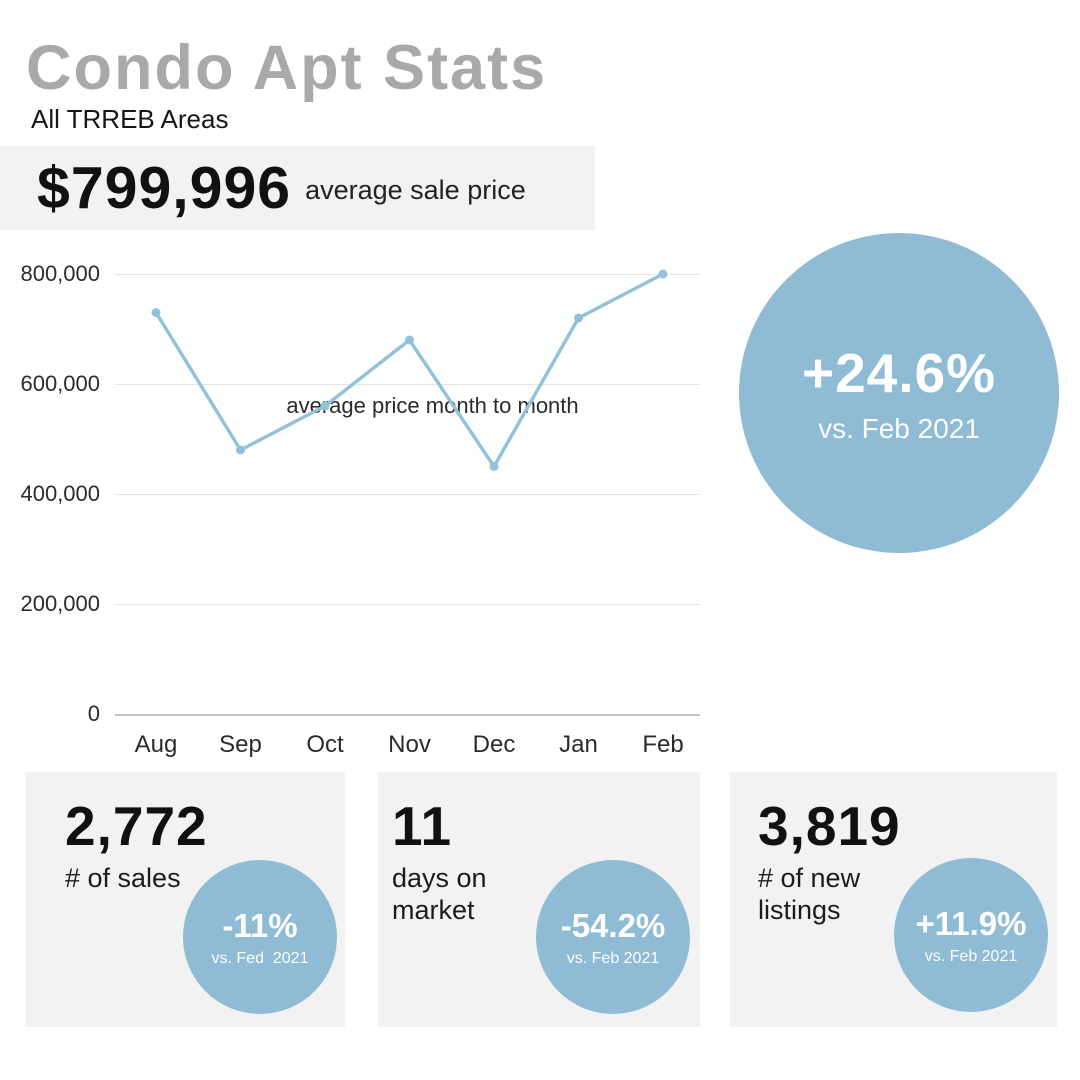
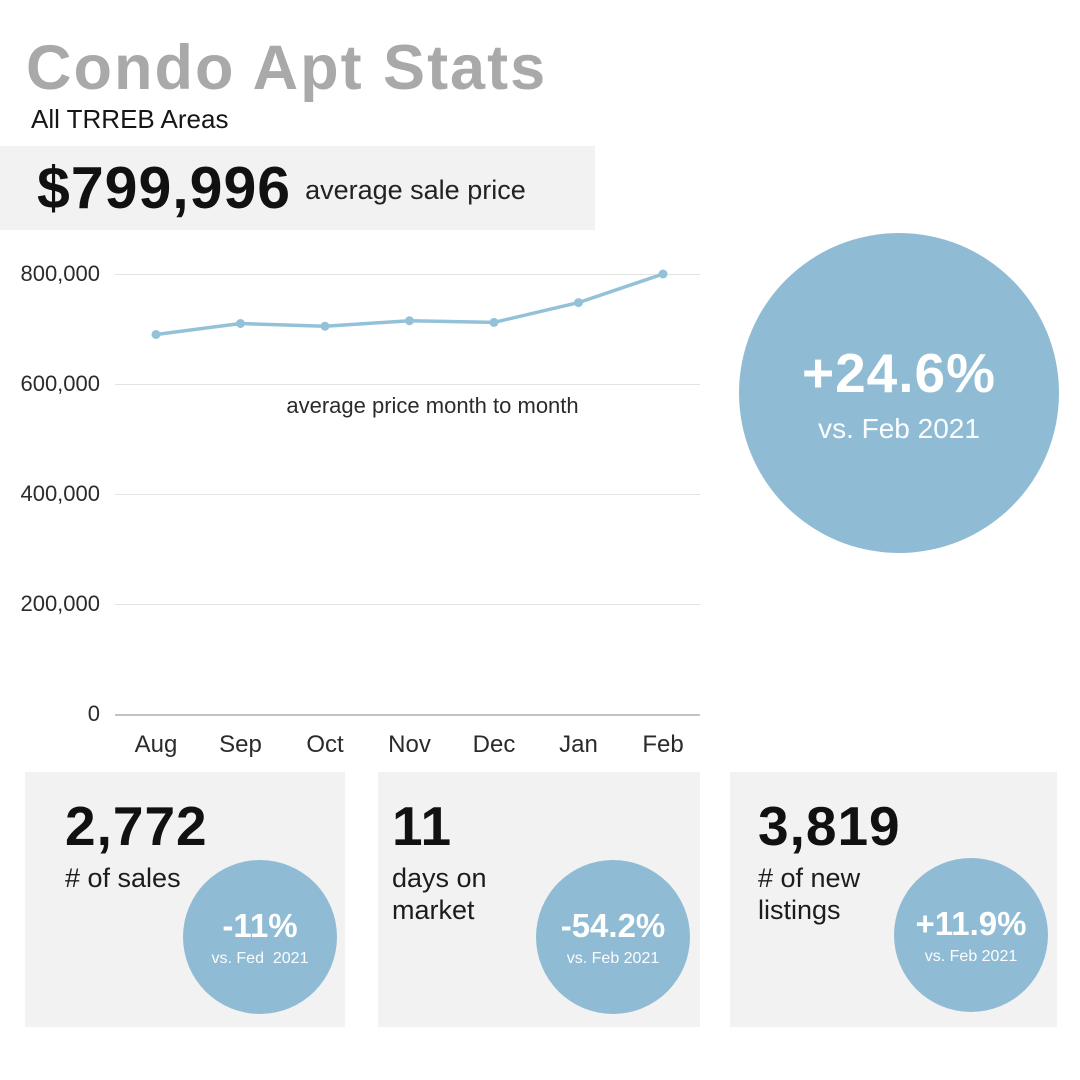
Aug: 730000 -> 690000
Sep: 480000 -> 710000
Oct: 560000 -> 700000
Nov: 680000 -> 720000
Dec: 450000 -> 710000
Jan: 720000 -> 750000
